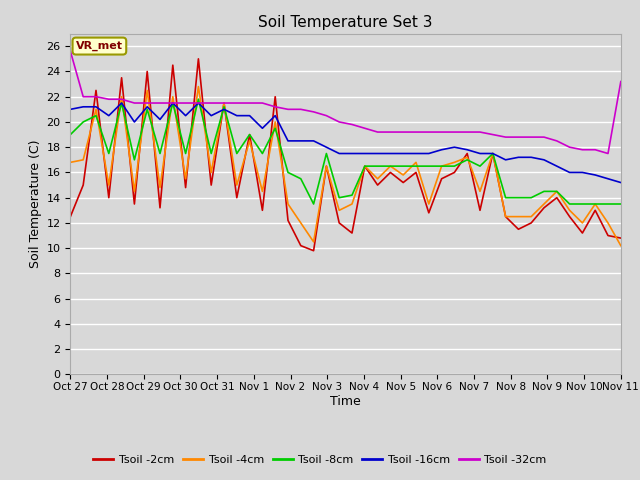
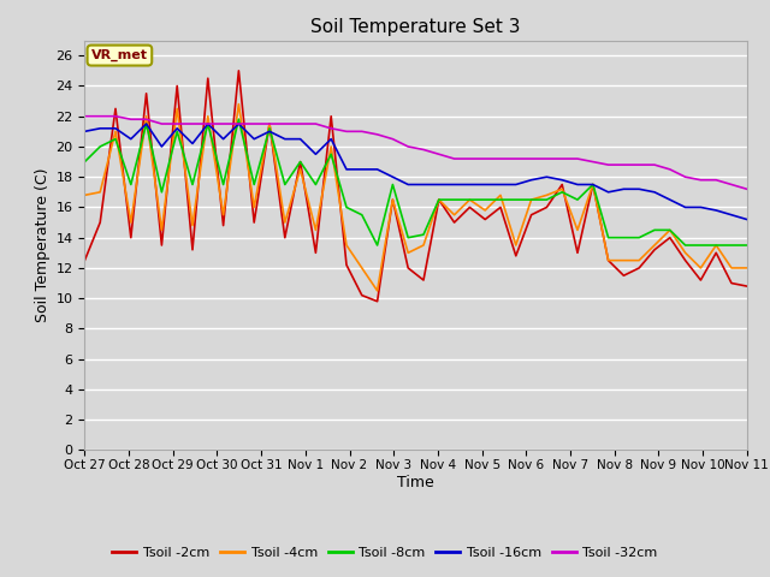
Tsoil -32cm/Oct 27: 25.6 -> 22.0
Tsoil -4cm/Nov 11: 10.2 -> 12.0
Tsoil -32cm/Nov 11: 23.2 -> 17.2
